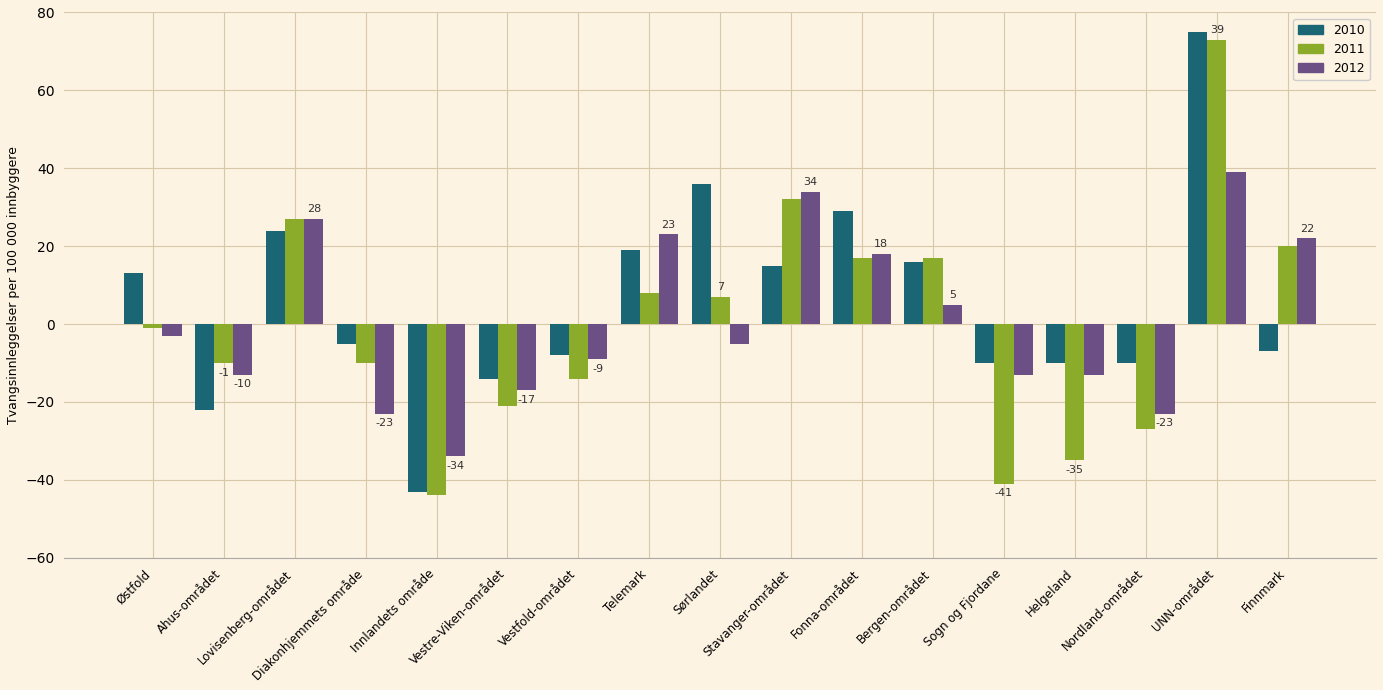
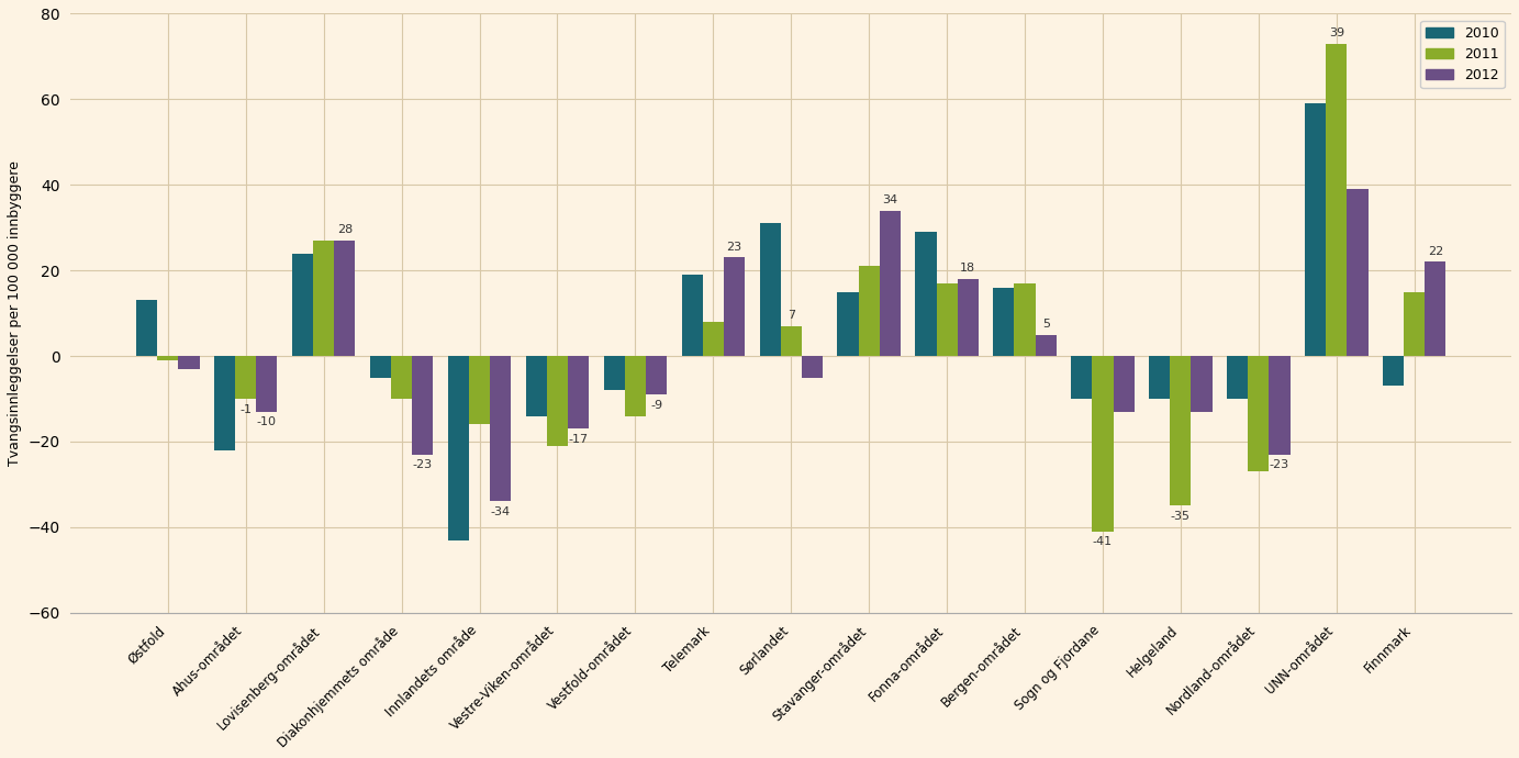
2011/Innlandets område: -44 -> -16
2010/Sørlandet: 36 -> 31
2011/Stavanger-området: 32 -> 21
2010/UNN-området: 75 -> 59
2011/Finnmark: 20 -> 15
